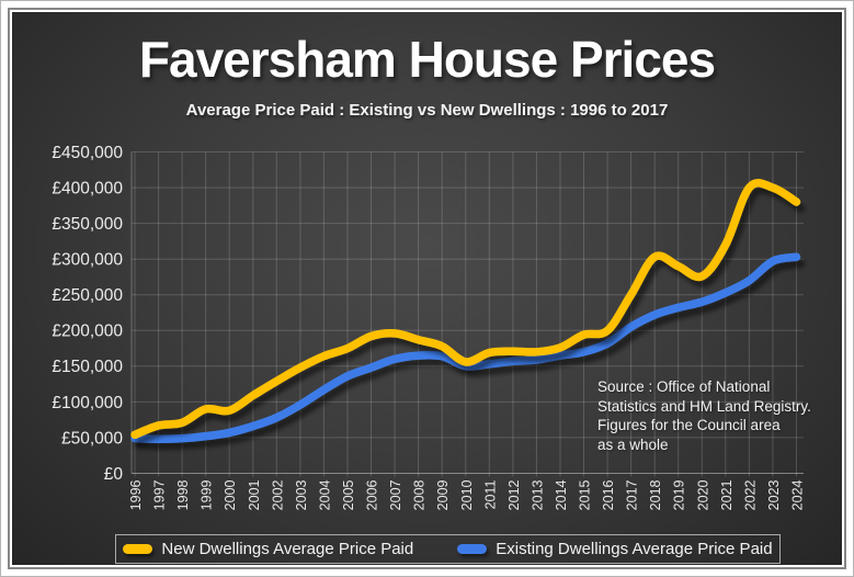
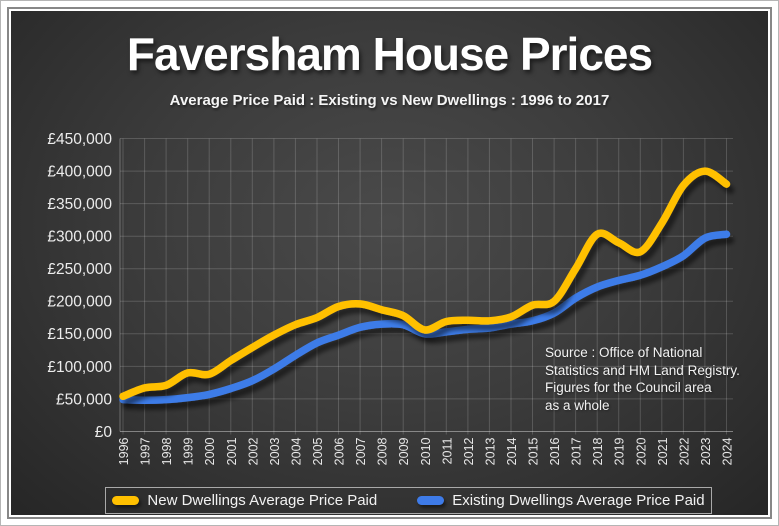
New Dwellings Average Price Paid/2022: £400000 -> £380000
